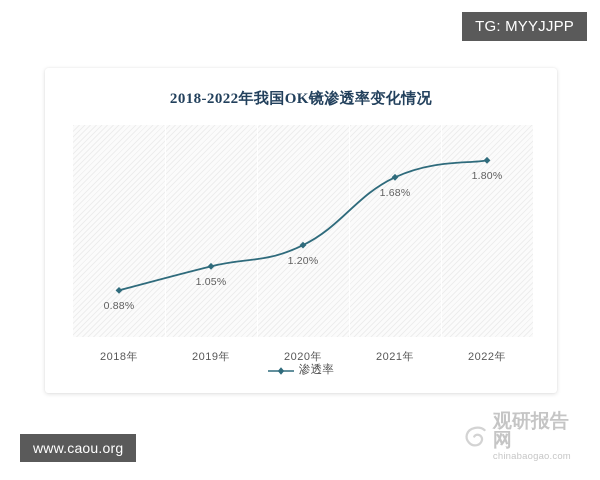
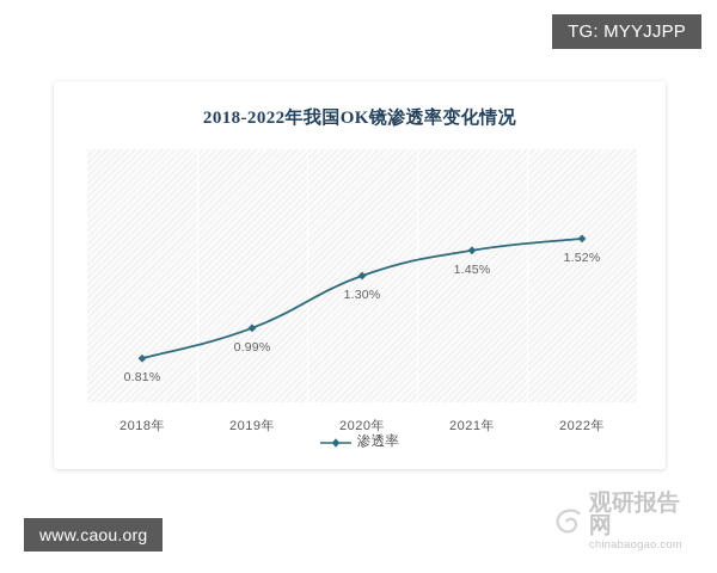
2018年: 0.88% -> 0.81%
2019年: 1.05% -> 0.99%
2020年: 1.20% -> 1.30%
2021年: 1.68% -> 1.45%
2022年: 1.80% -> 1.52%
